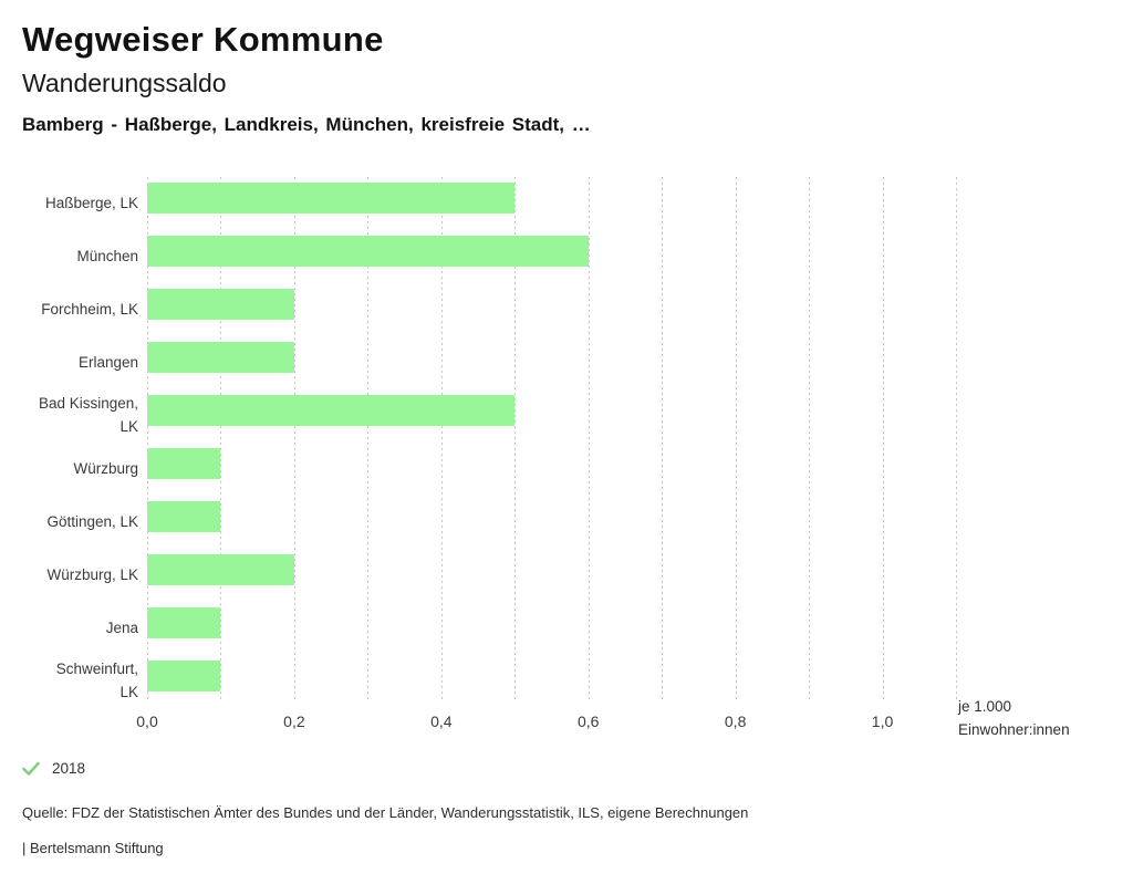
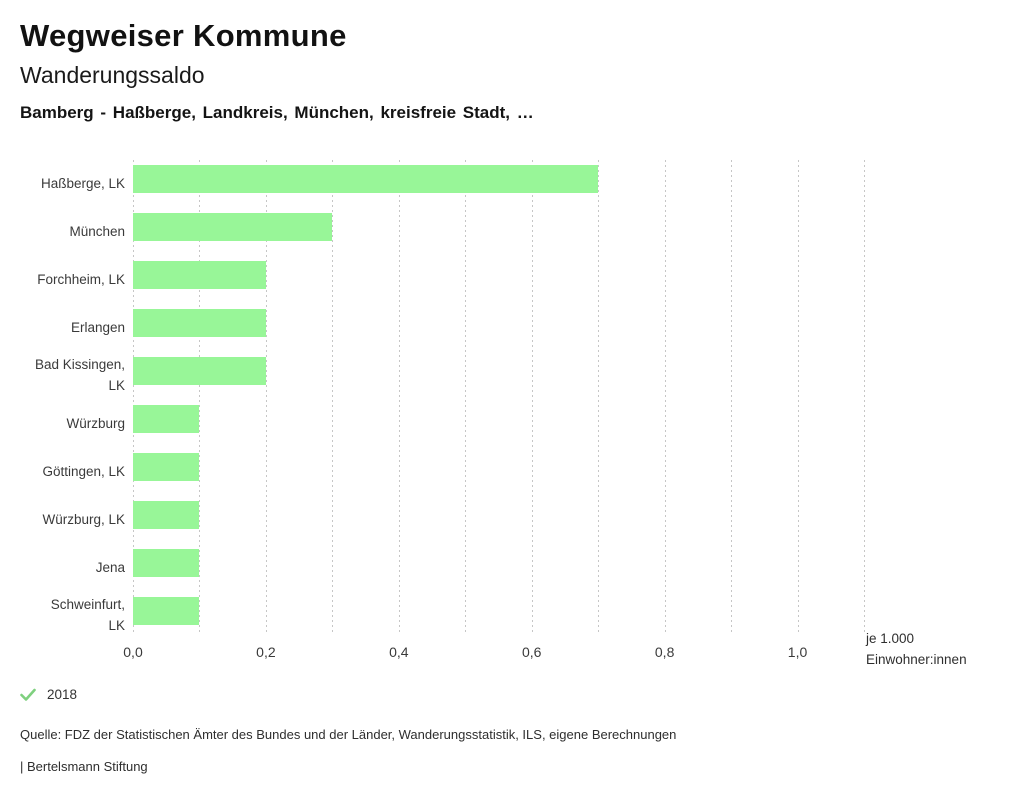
Haßberge, LK: 0,5 -> 0,7
München: 0,6 -> 0,3
Bad Kissingen, LK: 0,5 -> 0,2
Würzburg, LK: 0,2 -> 0,1
